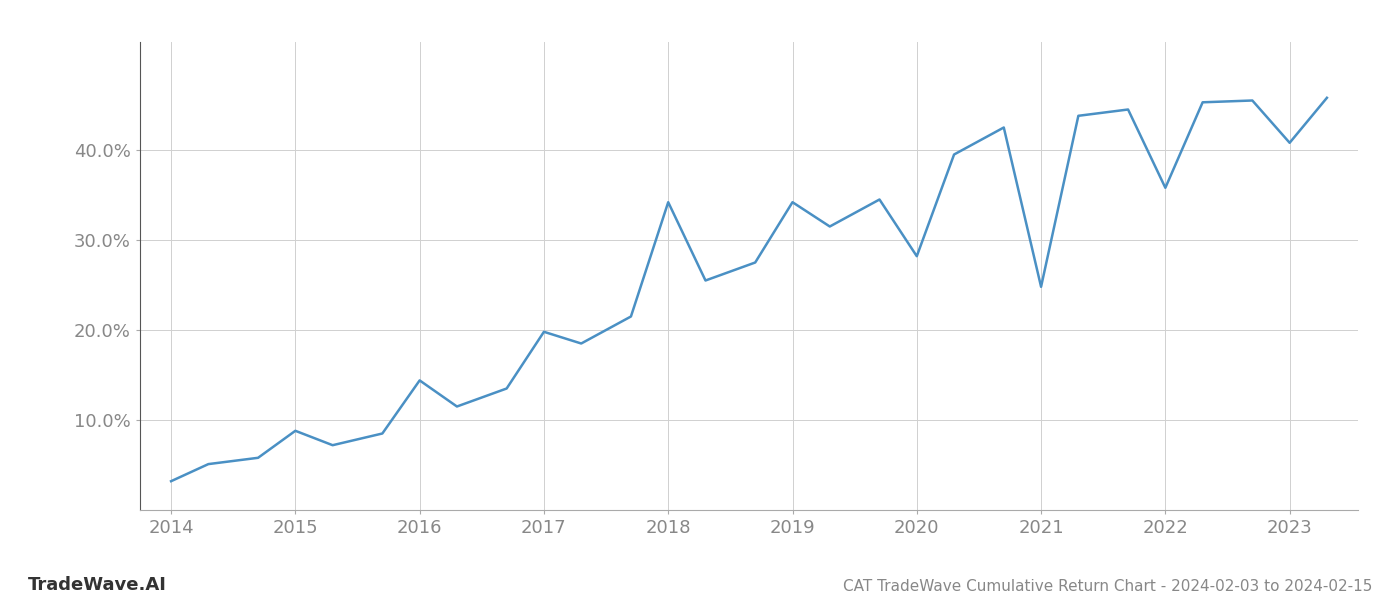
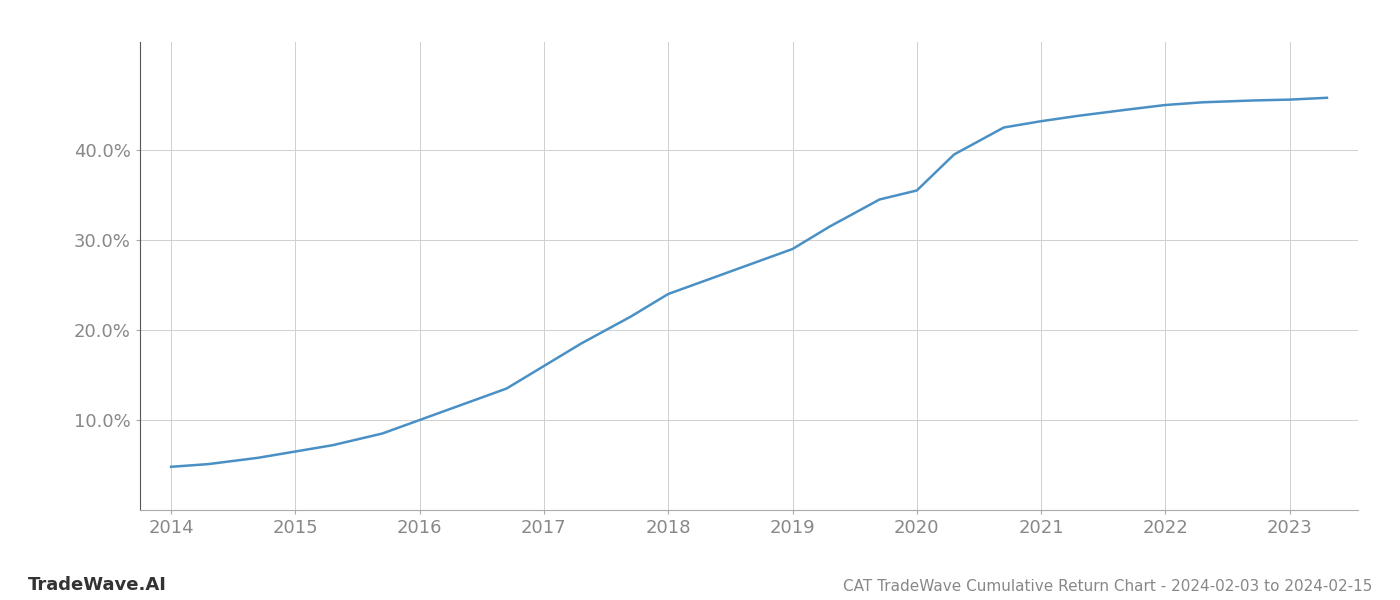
2014: 3.2% -> 4.8%
2015: 8.8% -> 6.5%
2016: 14.4% -> 10.0%
2017: 19.8% -> 16.0%
2018: 34.2% -> 24.0%
2019: 34.2% -> 29.0%
2020: 28.2% -> 35.5%
2021: 24.8% -> 43.2%
2022: 35.8% -> 45.0%
2023: 40.8% -> 45.6%
